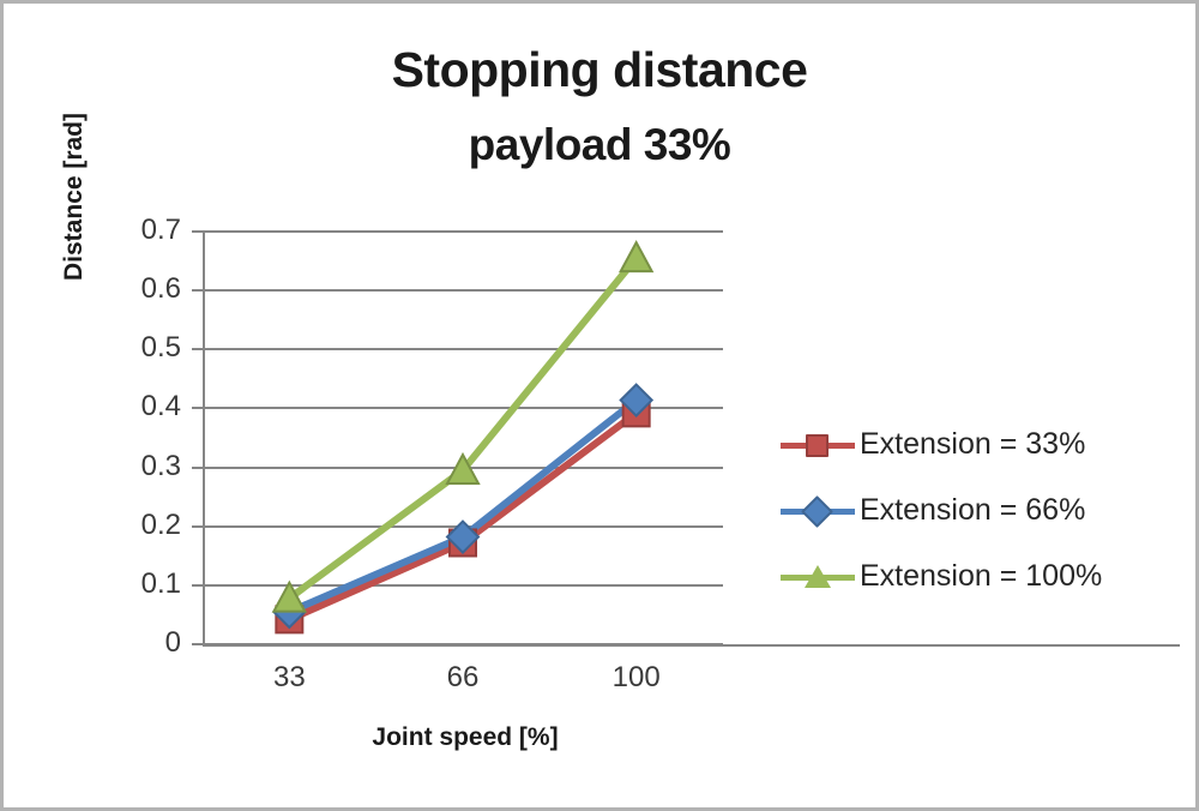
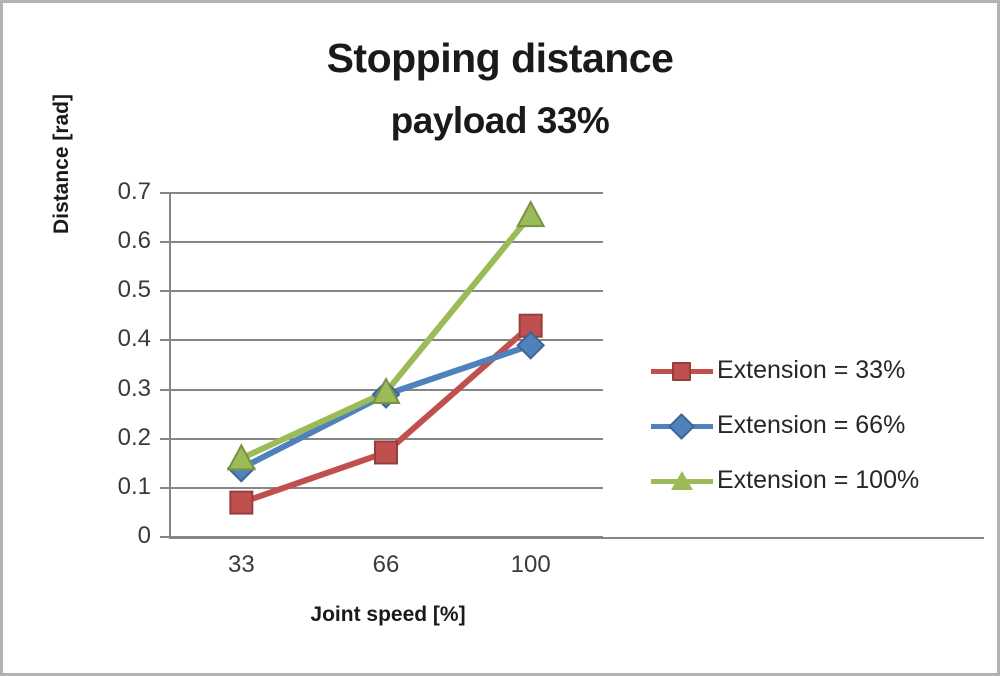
Extension = 33%/33: 0.04 -> 0.07
Extension = 66%/33: 0.06 -> 0.14
Extension = 100%/33: 0.08 -> 0.16
Extension = 66%/66: 0.18 -> 0.29
Extension = 33%/100: 0.39 -> 0.43
Extension = 66%/100: 0.41 -> 0.39
